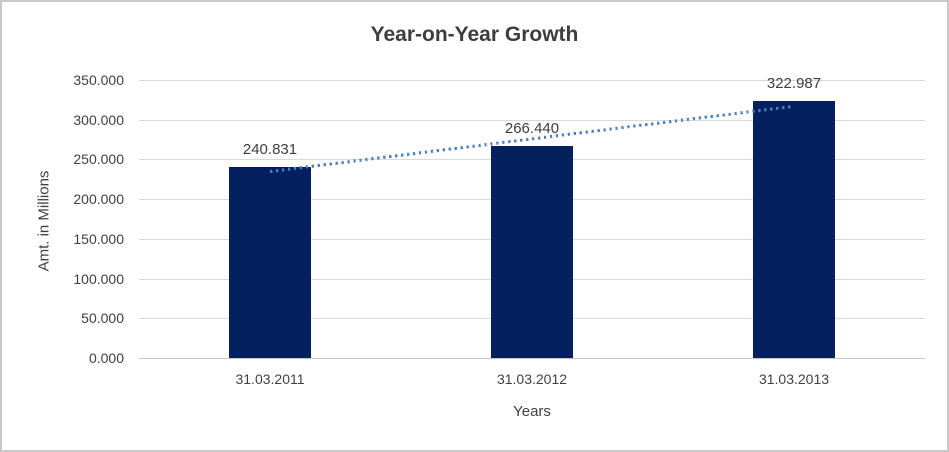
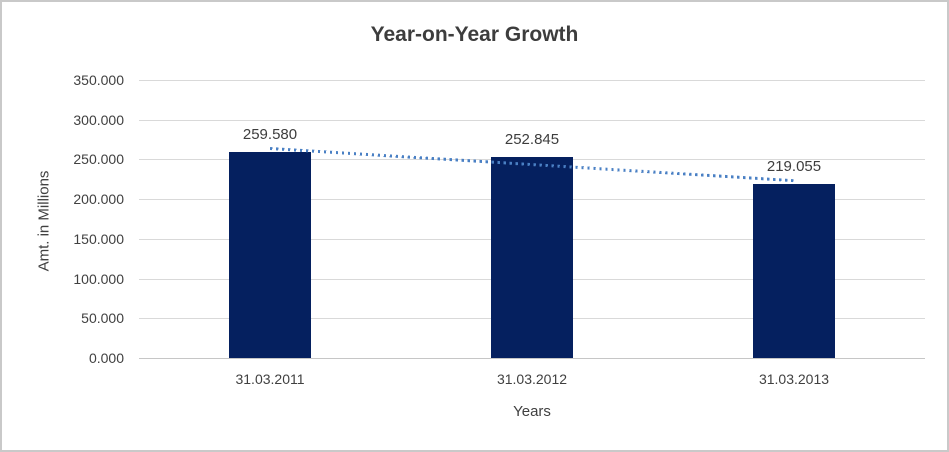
31.03.2011: 240.831 -> 259.580
31.03.2012: 266.440 -> 252.845
31.03.2013: 322.987 -> 219.055
